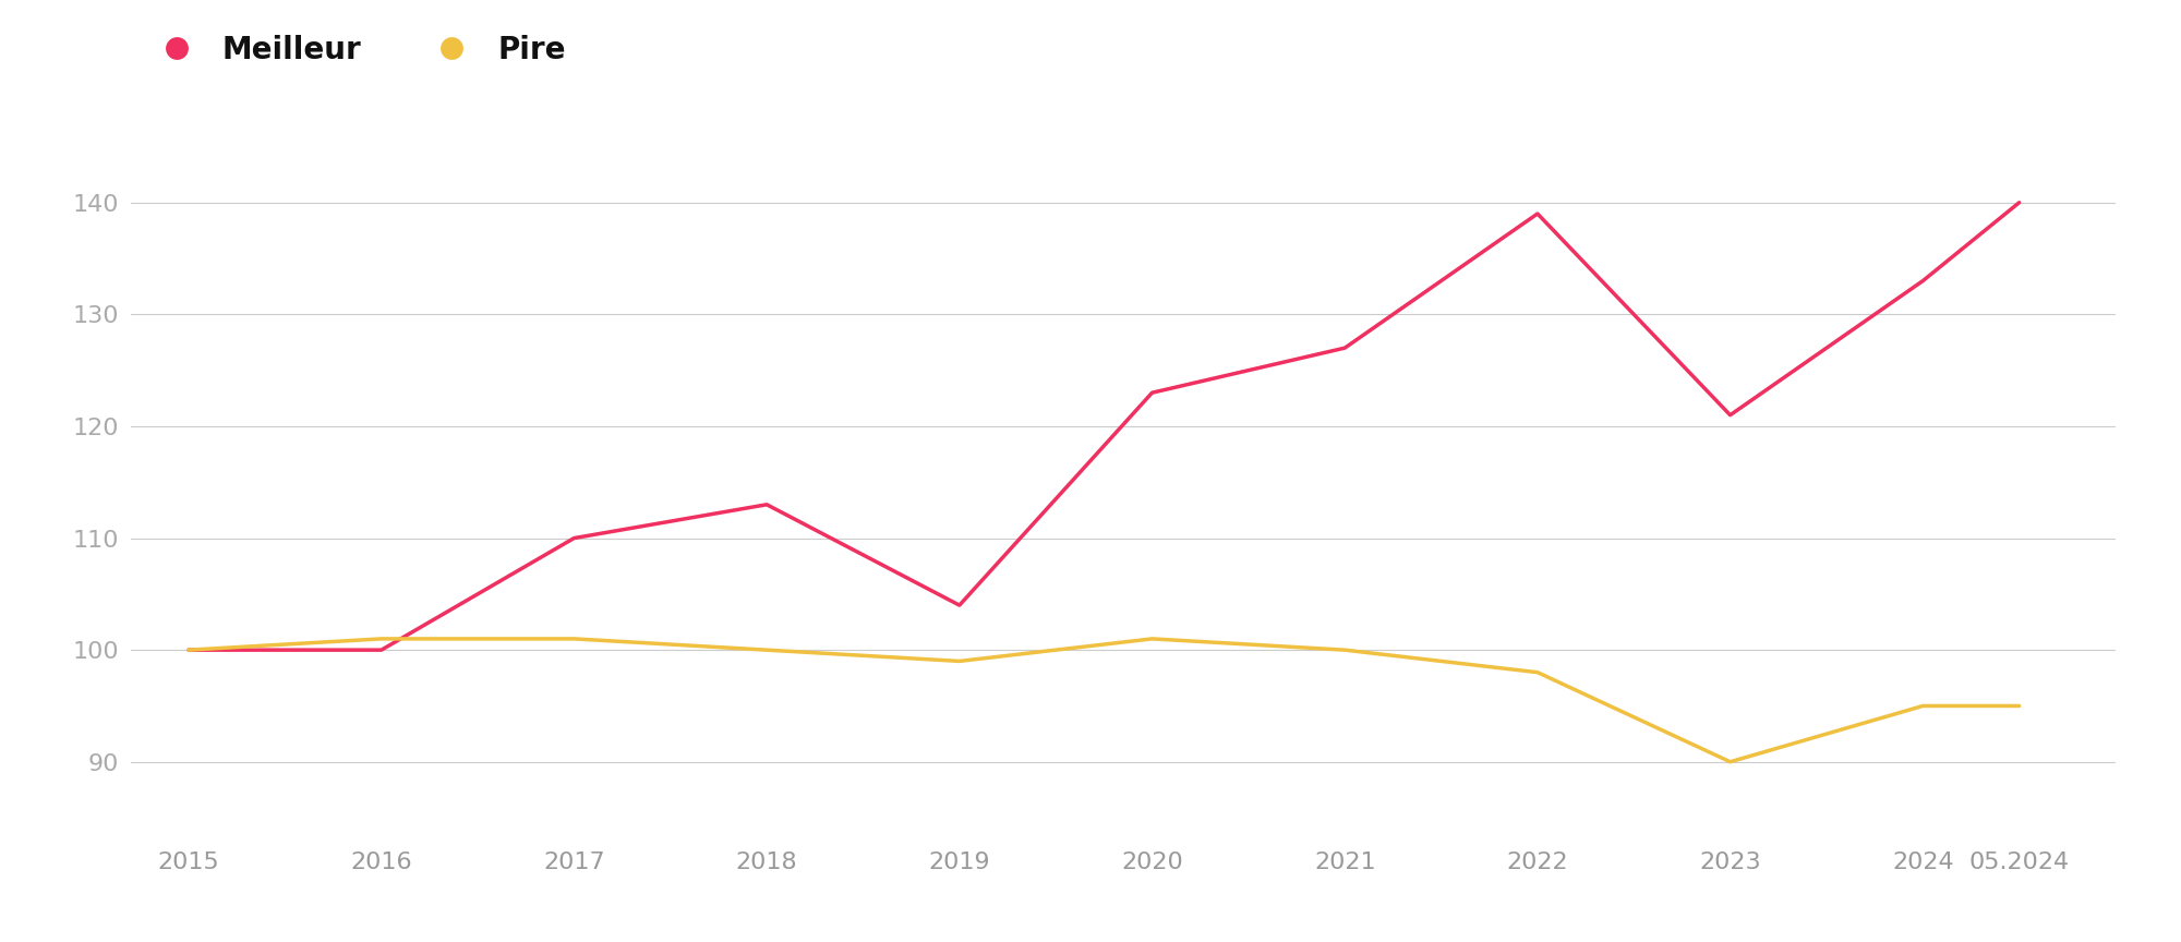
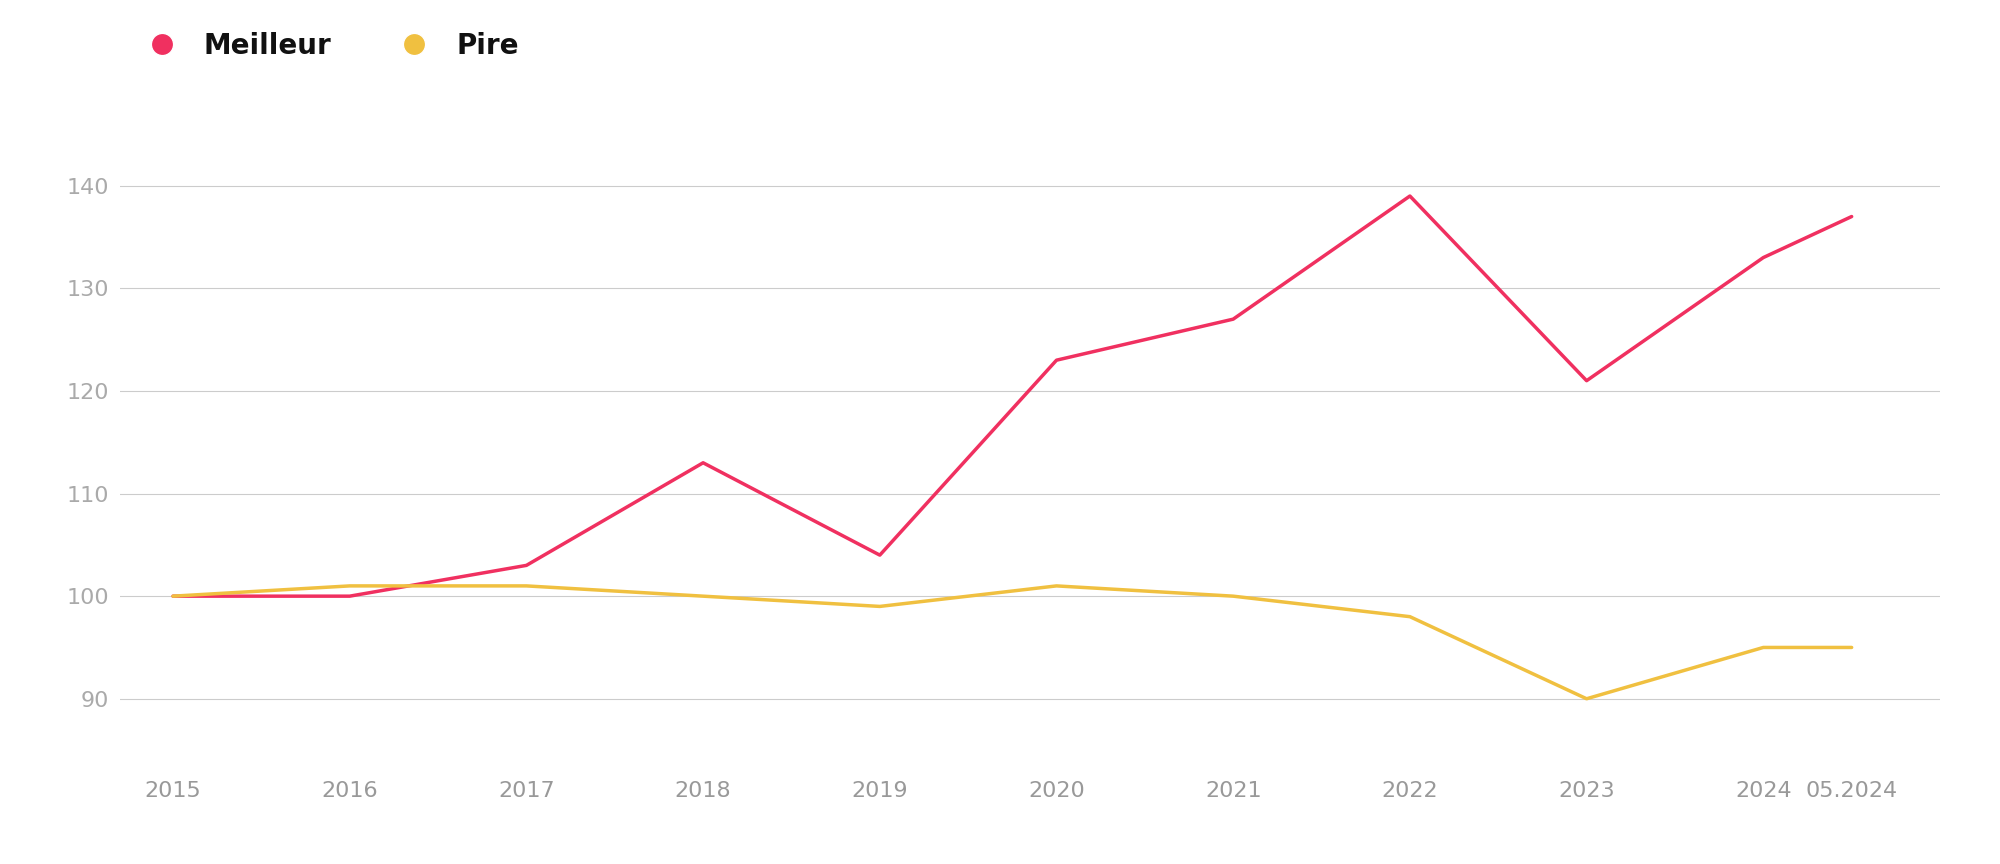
Meilleur/2017: 110 -> 103
Meilleur/05.2024: 140 -> 137
